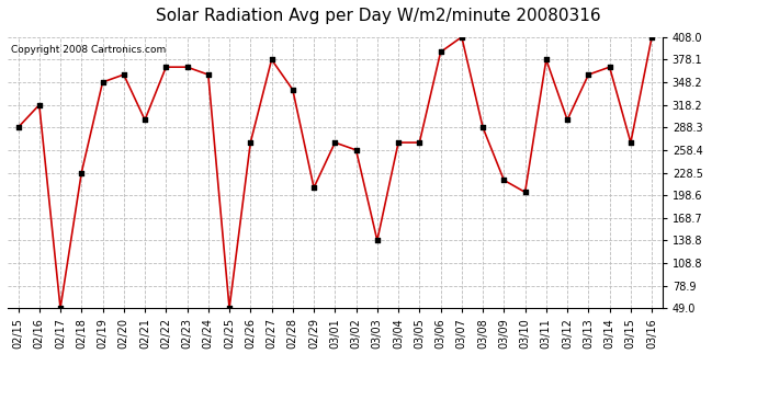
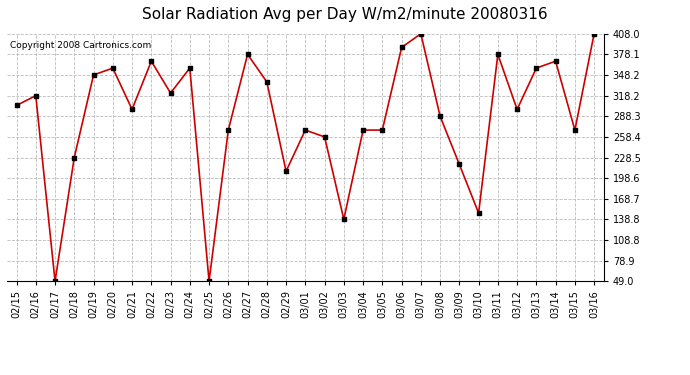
02/15: 288 -> 304
02/23: 368 -> 322
03/10: 203 -> 148
